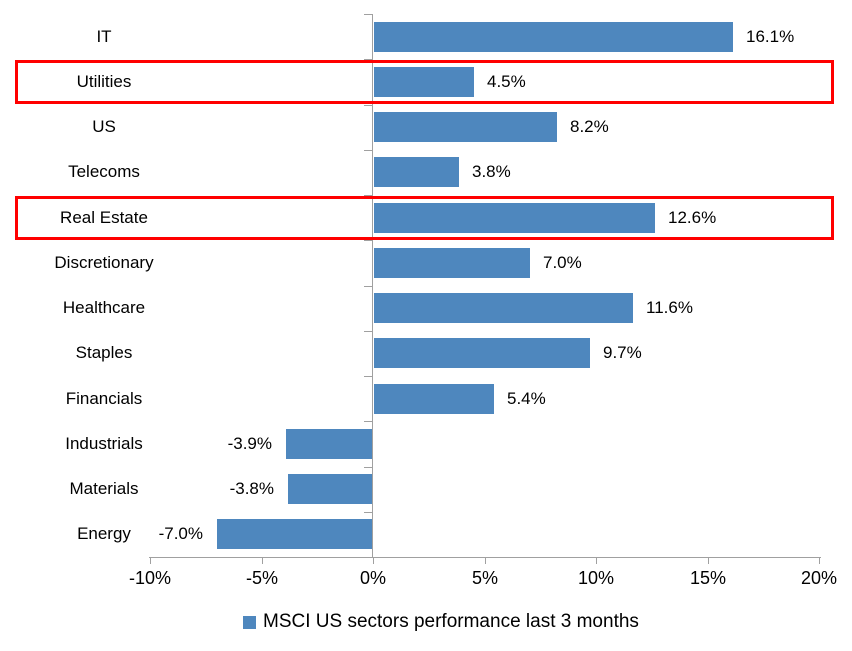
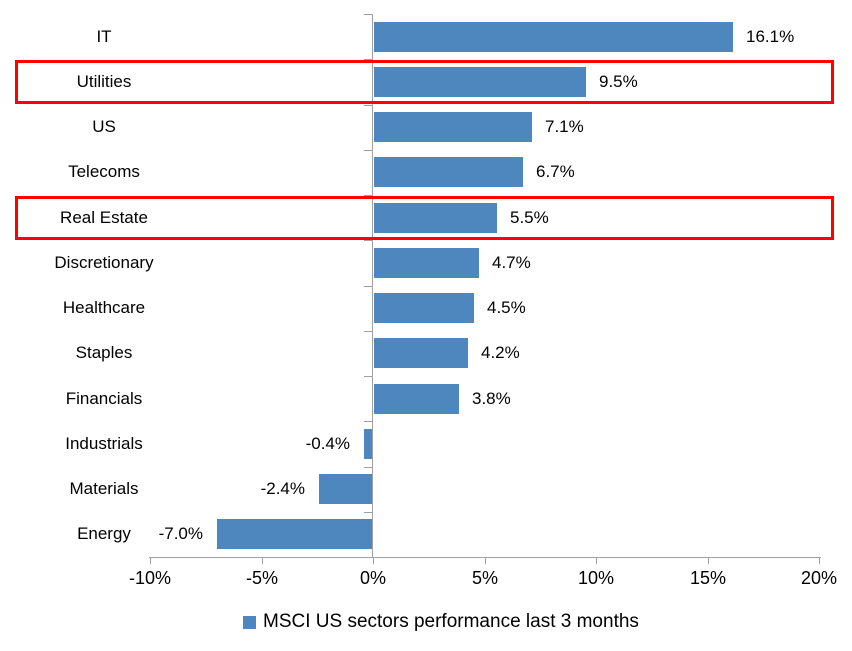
Utilities: 4.5% -> 9.5%
US: 8.2% -> 7.1%
Telecoms: 3.8% -> 6.7%
Real Estate: 12.6% -> 5.5%
Discretionary: 7.0% -> 4.7%
Healthcare: 11.6% -> 4.5%
Staples: 9.7% -> 4.2%
Financials: 5.4% -> 3.8%
Industrials: -3.9% -> -0.4%
Materials: -3.8% -> -2.4%
